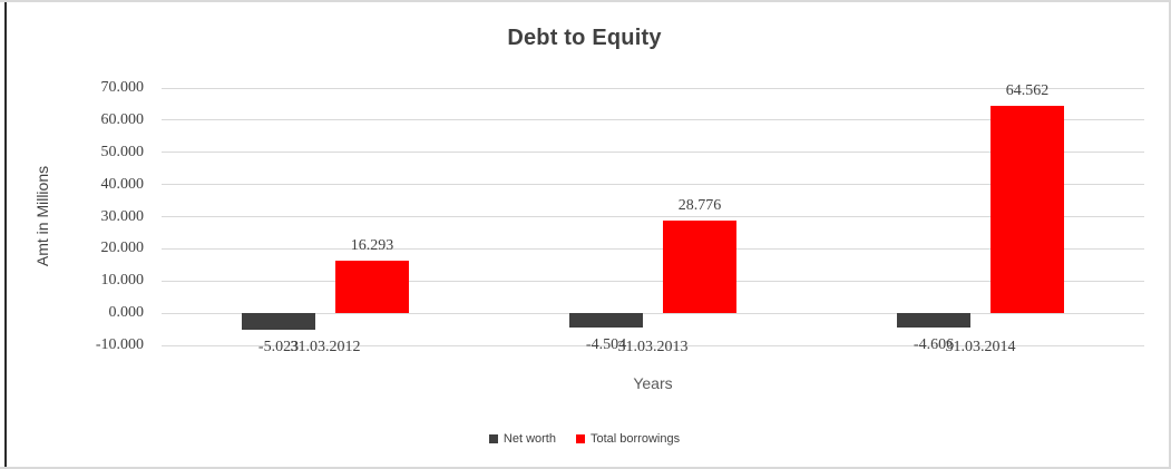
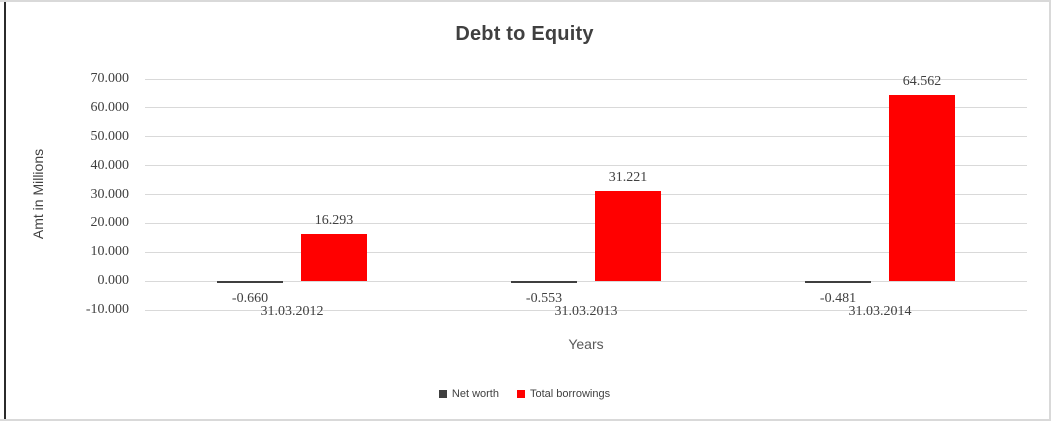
Net worth/31.03.2012: -5.023 -> -0.660
Net worth/31.03.2013: -4.504 -> -0.553
Total borrowings/31.03.2013: 28.776 -> 31.221
Net worth/31.03.2014: -4.606 -> -0.481
